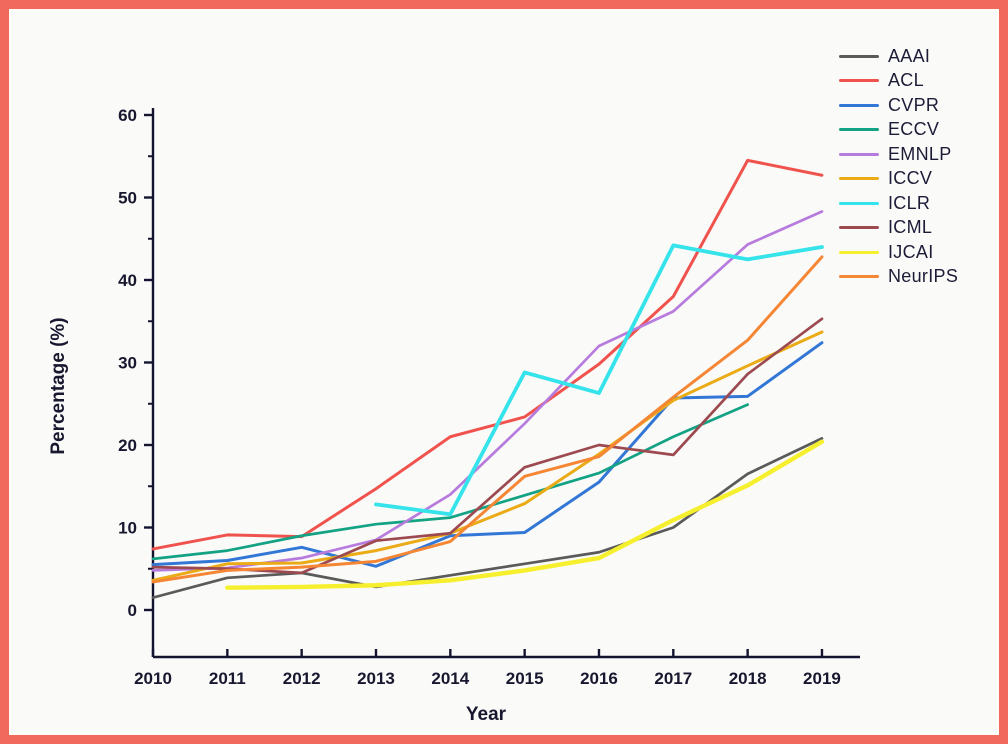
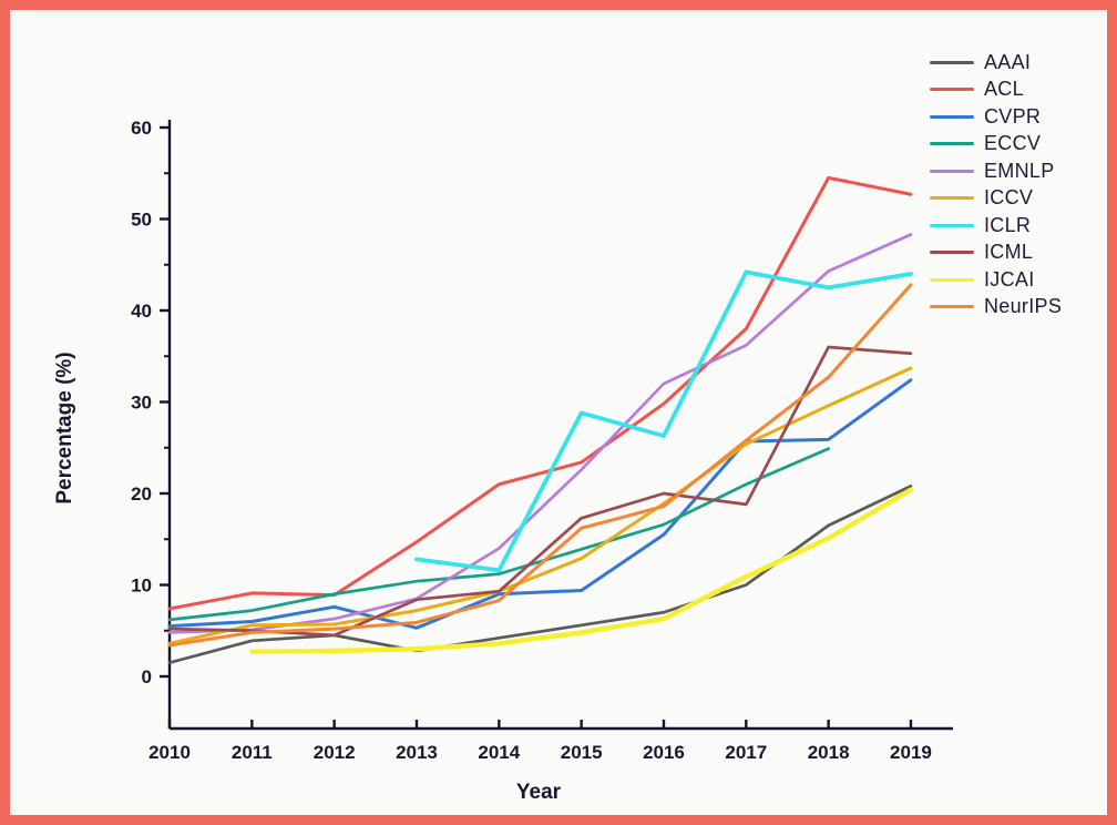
ICML/2018: 29 -> 36
